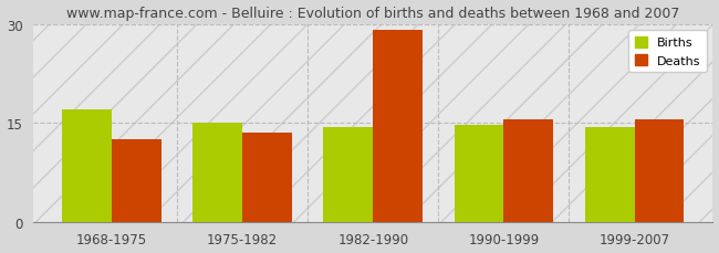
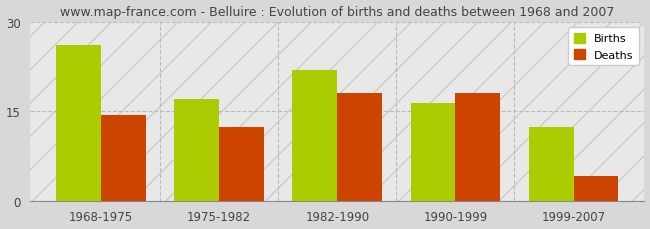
Births/1968-1975: 17.0 -> 26.0
Deaths/1968-1975: 12.5 -> 14.4
Births/1975-1982: 15.0 -> 17.0
Deaths/1975-1982: 13.5 -> 12.4
Births/1982-1990: 14.4 -> 21.8
Deaths/1982-1990: 29.0 -> 18.0
Births/1990-1999: 14.7 -> 16.4
Deaths/1990-1999: 15.5 -> 18.0
Births/1999-2007: 14.3 -> 12.4
Deaths/1999-2007: 15.5 -> 4.2
